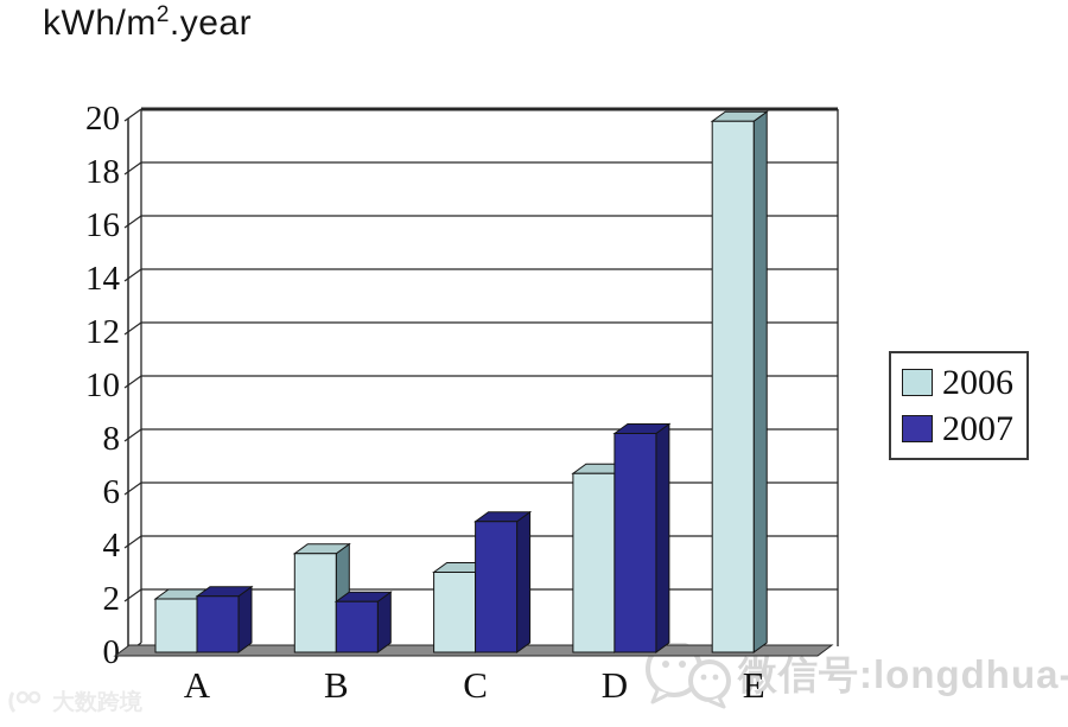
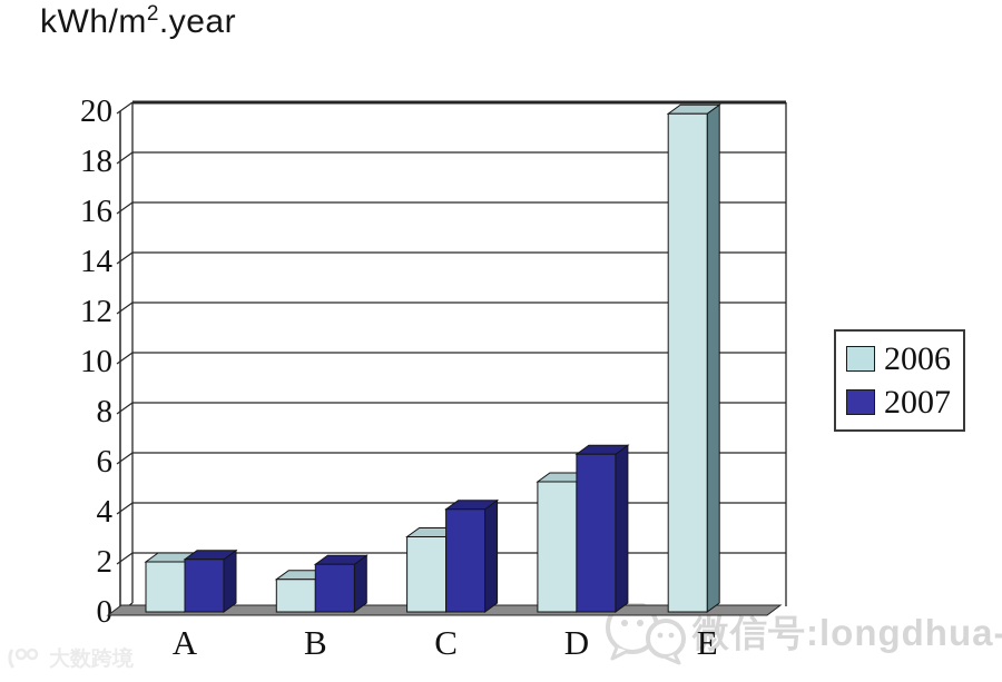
2006/B: 3.7 -> 1.3
2007/C: 4.9 -> 4.1
2006/D: 6.7 -> 5.2
2007/D: 8.2 -> 6.3
